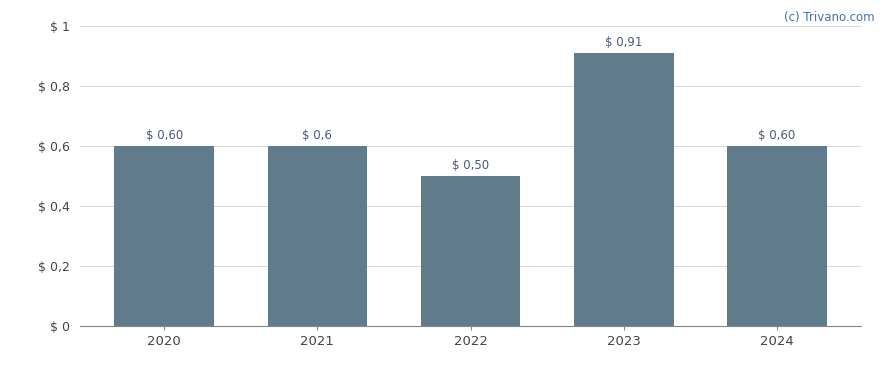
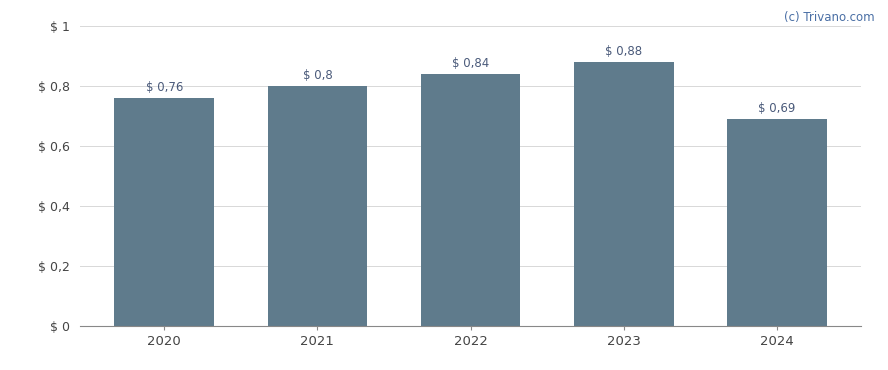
2020: 0,6 -> 0,8
2021: 0,6 -> 0,8
2022: 0,50 -> 0,84
2023: 0,91 -> 0,88
2024: 0,60 -> 0,69
